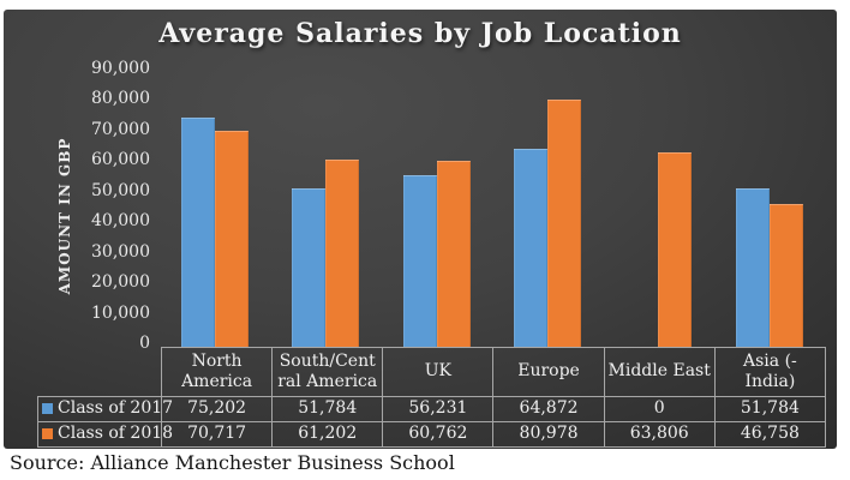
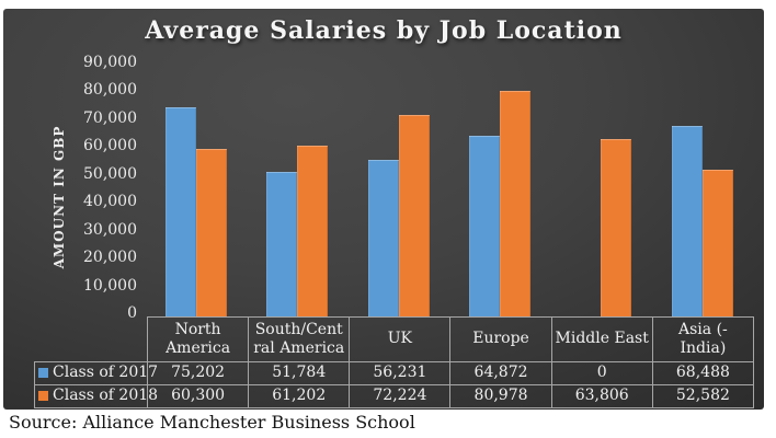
Class of 2018/North America: 70,717 -> 60,300
Class of 2018/UK: 60,762 -> 72,224
Class of 2017/Asia (- India): 51,784 -> 68,488
Class of 2018/Asia (- India): 46,758 -> 52,582
